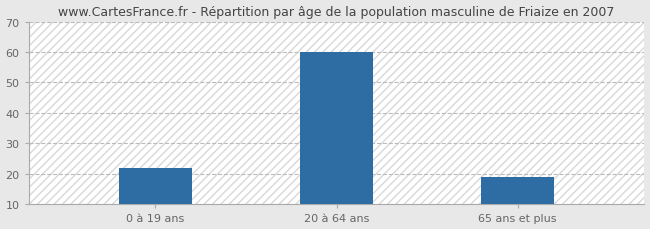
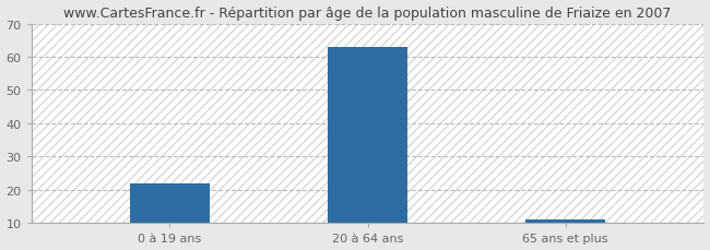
20 à 64 ans: 60 -> 63
65 ans et plus: 19 -> 11
